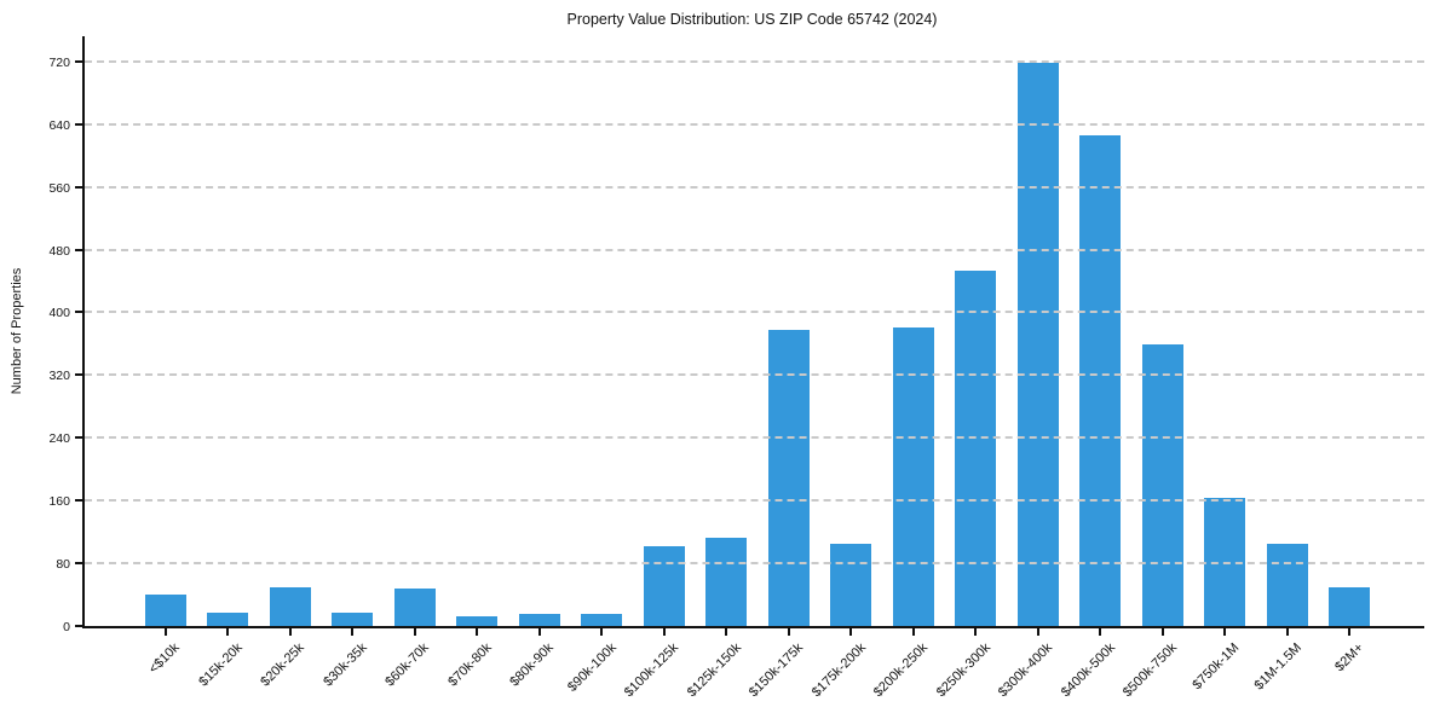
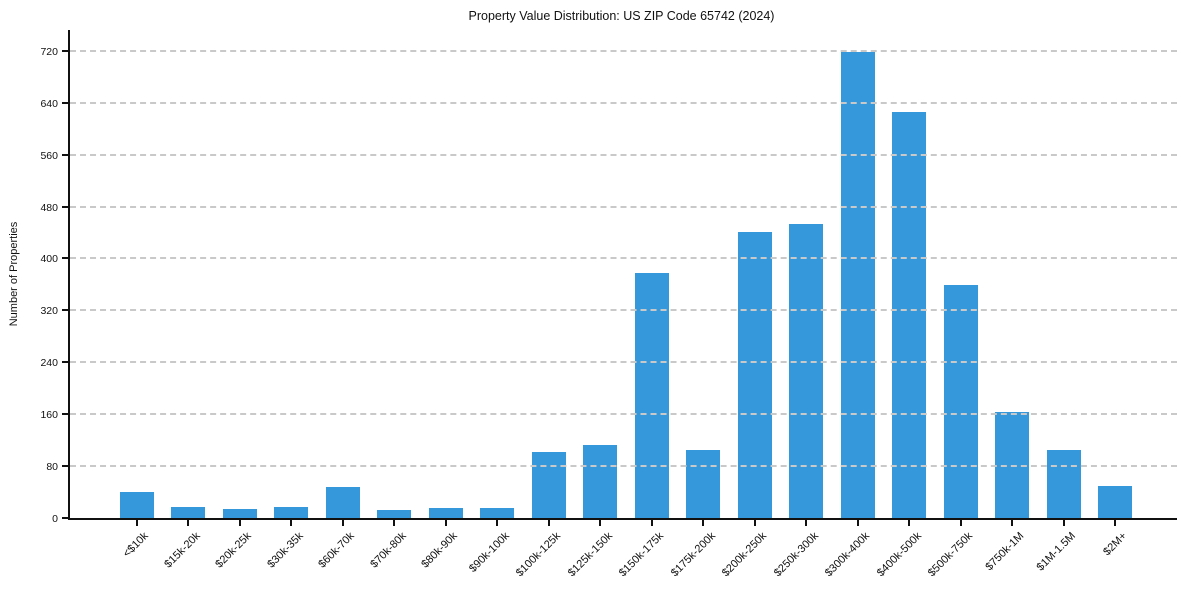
$20k-25k: 50 -> 10
$200k-250k: 380 -> 440
